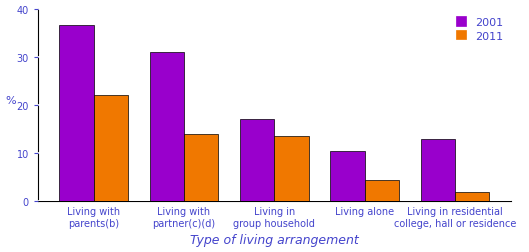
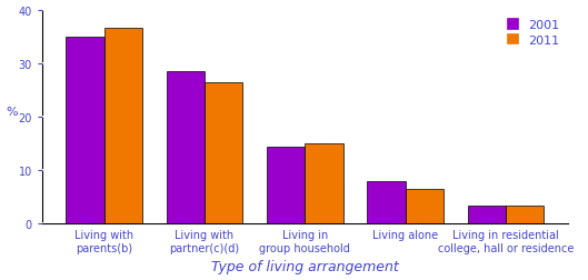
2001/Living with parents(b): 36.5 -> 35.0
2011/Living with parents(b): 22.0 -> 36.5
2001/Living with partner(c)(d): 31.0 -> 28.5
2011/Living with partner(c)(d): 14.0 -> 26.5
2001/Living in group household: 17.0 -> 14.5
2011/Living in group household: 13.5 -> 15.0
2001/Living alone: 10.5 -> 8.0
2011/Living alone: 4.5 -> 6.5
2001/Living in residential college, hall or residence: 13.0 -> 3.5
2011/Living in residential college, hall or residence: 2.0 -> 3.5
